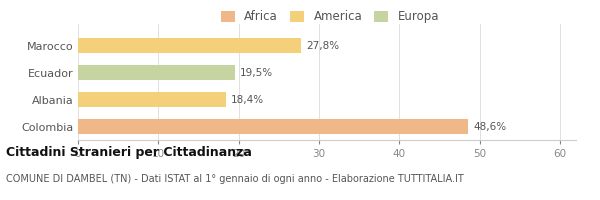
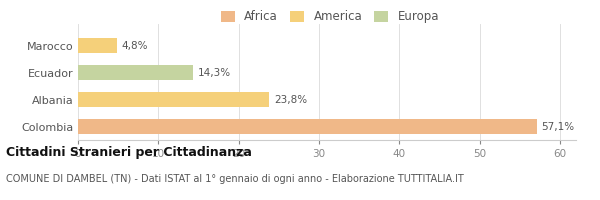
Marocco: 27,8% -> 4,8%
Ecuador: 19,5% -> 14,3%
Albania: 18,4% -> 23,8%
Colombia: 48,6% -> 57,1%
